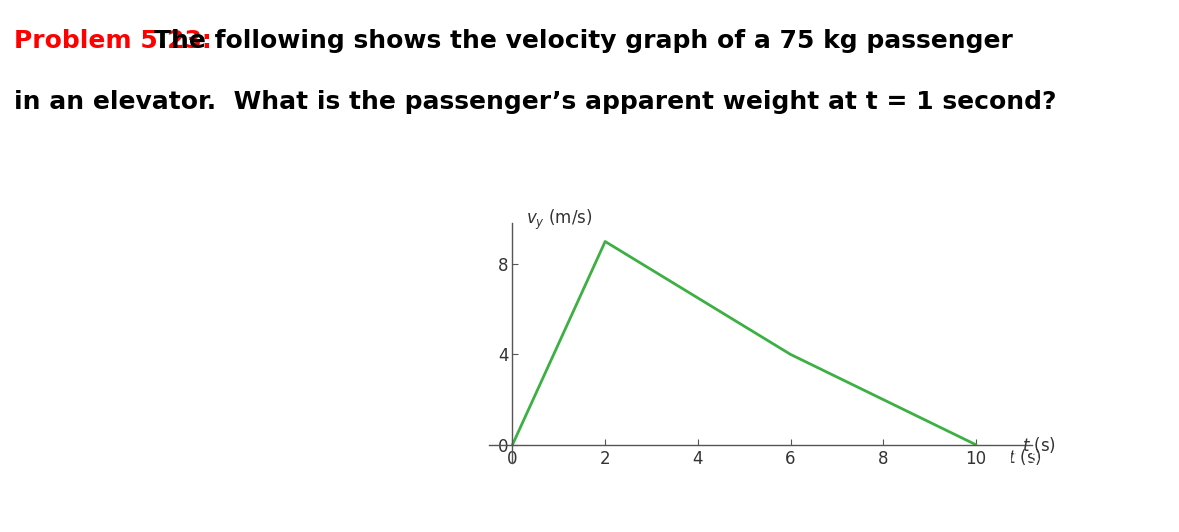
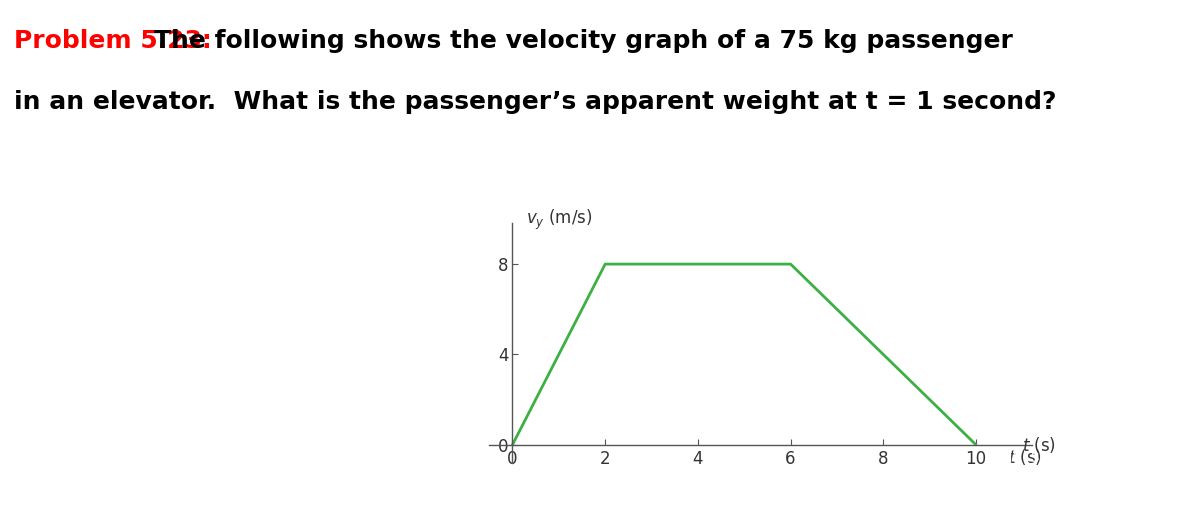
2: 9 -> 8
6: 4 -> 8
